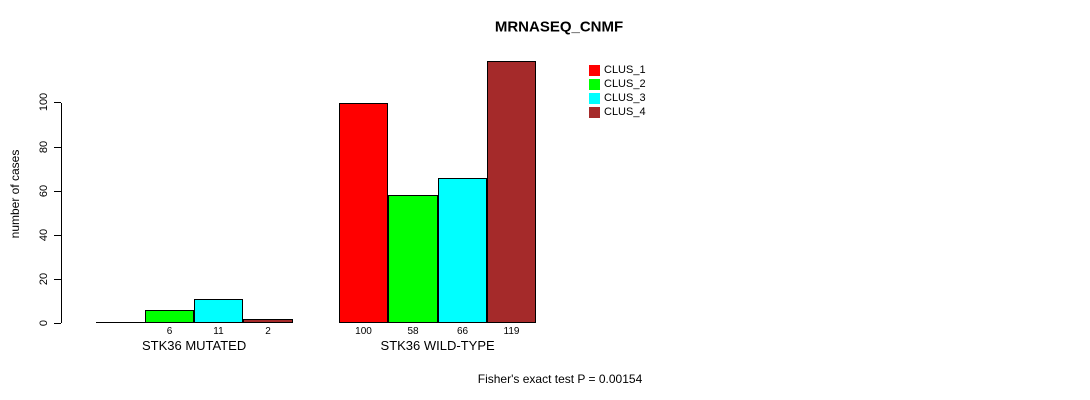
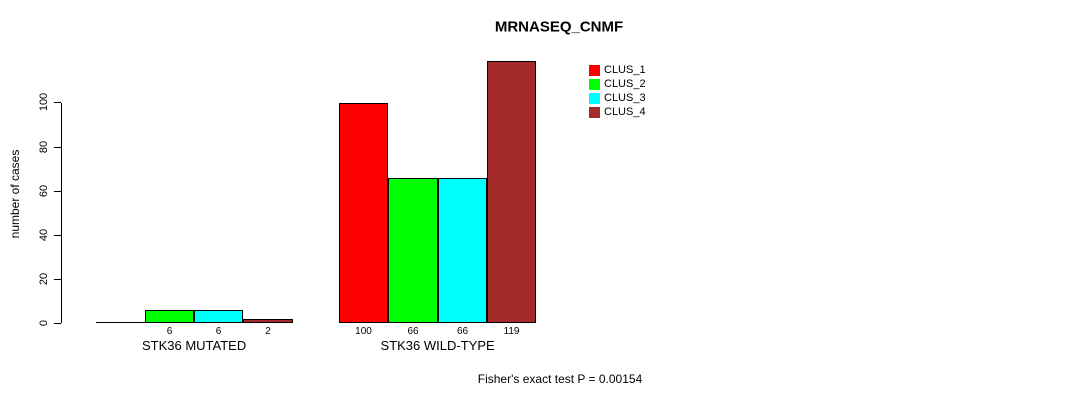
CLUS_3/STK36 MUTATED: 11 -> 6
CLUS_2/STK36 WILD-TYPE: 58 -> 66
